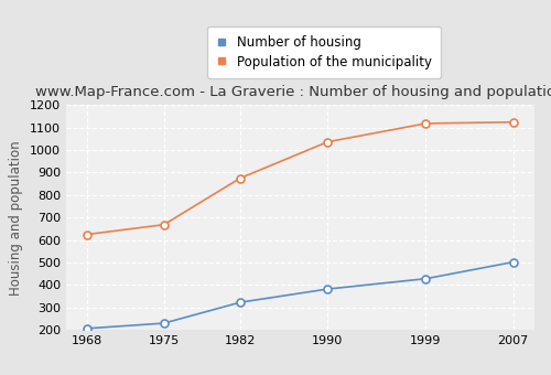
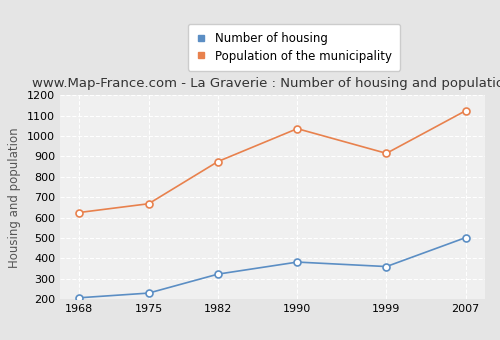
Number of housing/1999: 428 -> 360
Population of the municipality/1999: 1118 -> 915
